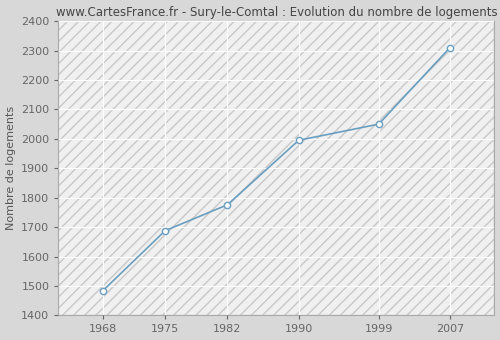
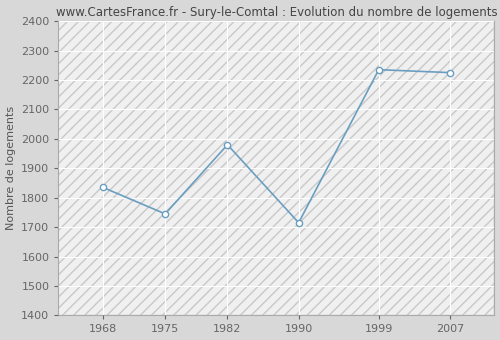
1968: 1484 -> 1835
1975: 1688 -> 1745
1982: 1776 -> 1980
1990: 1995 -> 1715
1999: 2050 -> 2235
2007: 2310 -> 2225
